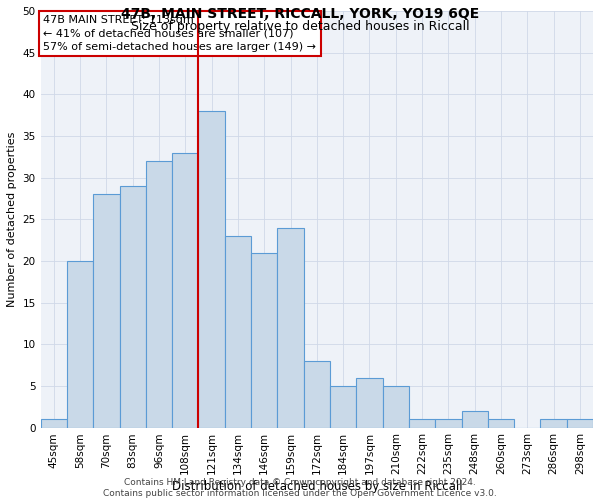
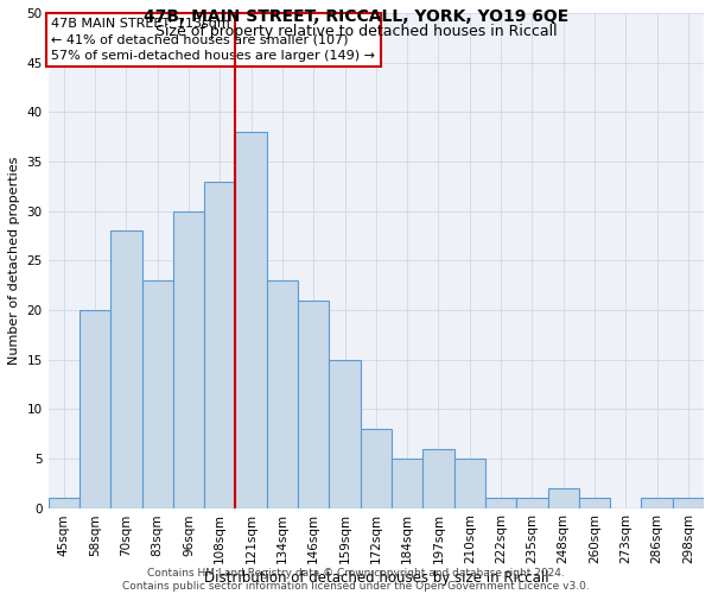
83sqm: 29 -> 23
96sqm: 32 -> 30
159sqm: 24 -> 15
